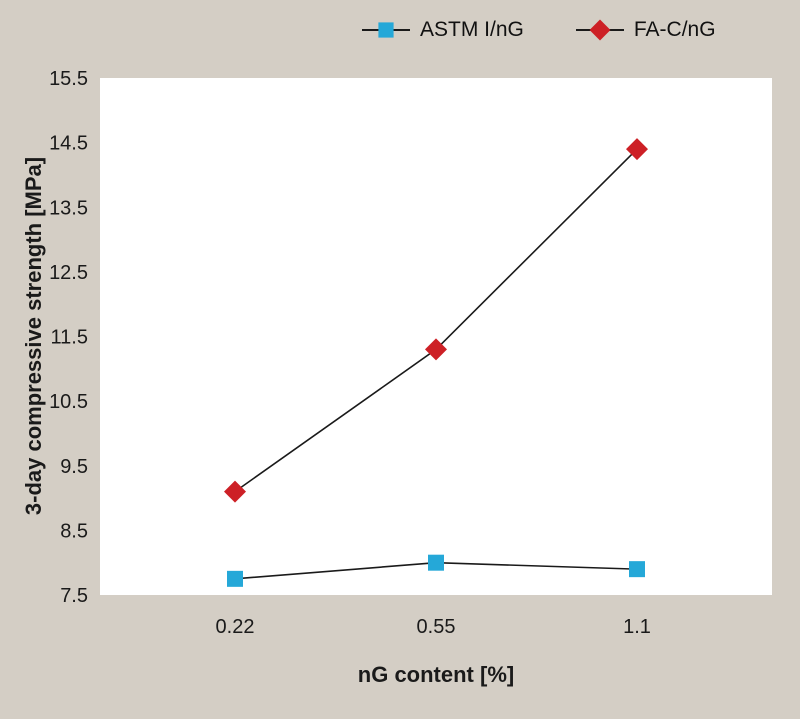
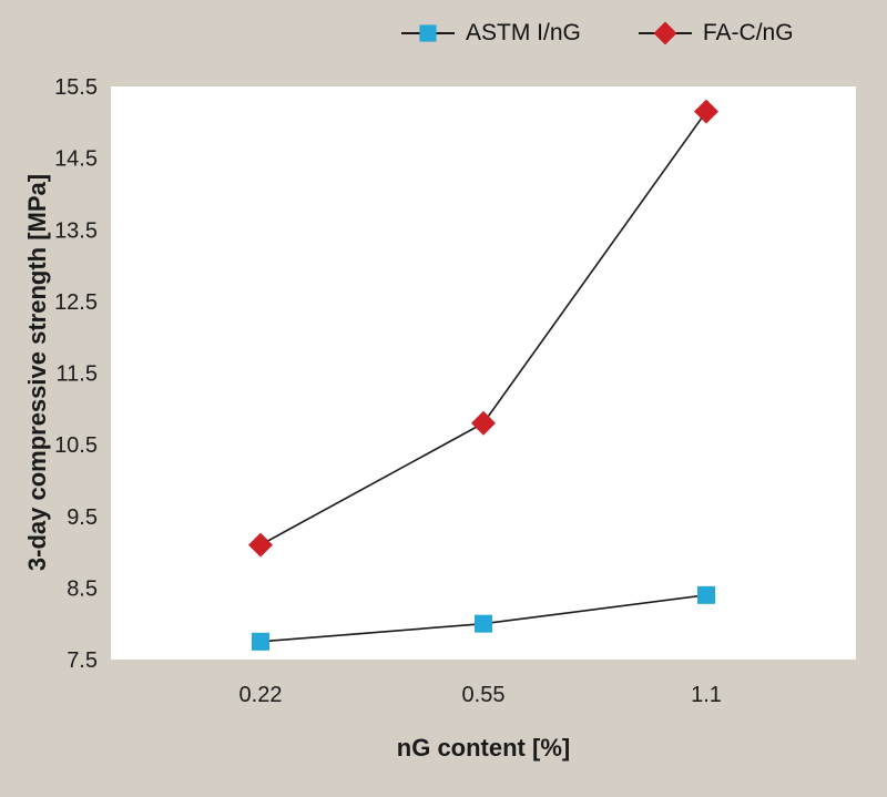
FA-C/nG/0.55: 11.3 -> 10.8
ASTM I/nG/1.1: 7.9 -> 8.4
FA-C/nG/1.1: 14.4 -> 15.2
